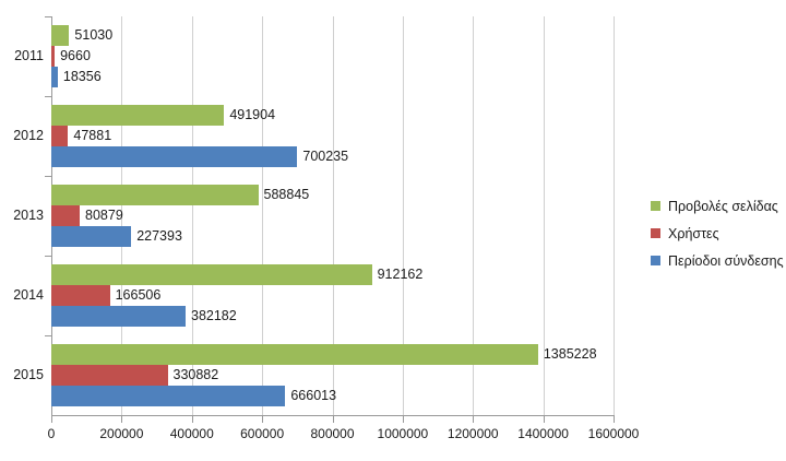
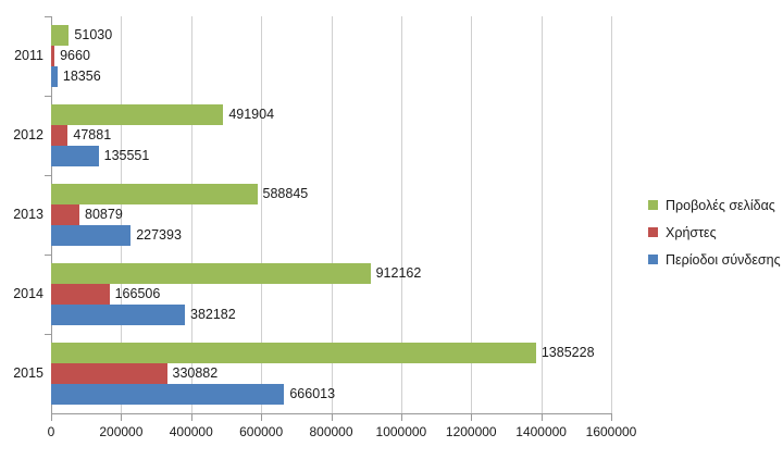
Περίοδοι σύνδεσης/2012: 700235 -> 135551
